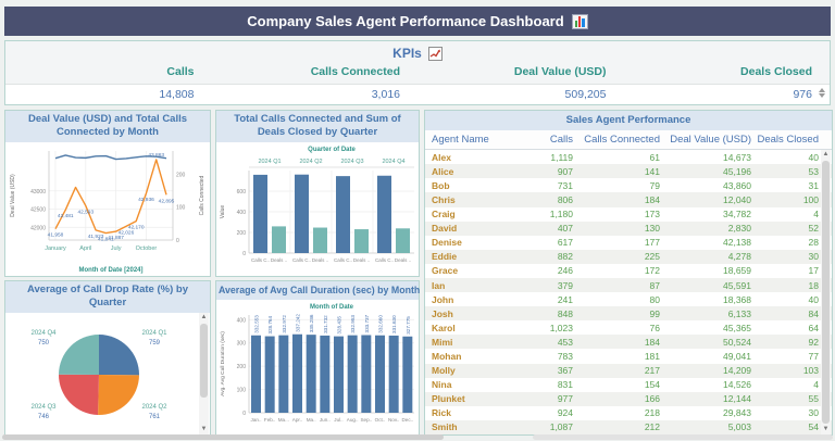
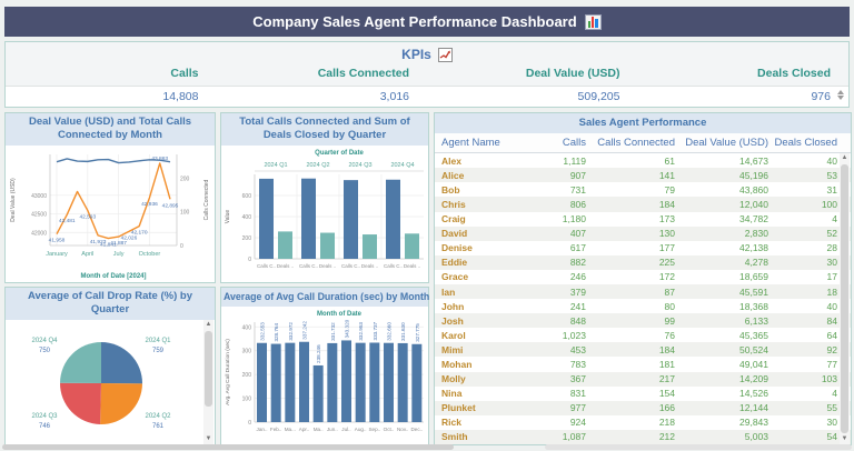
Average of Avg Call Duration (sec) by Month/Ma..: 335.286 -> 238.246
Average of Avg Call Duration (sec) by Month/Jul..: 328.435 -> 343.320
